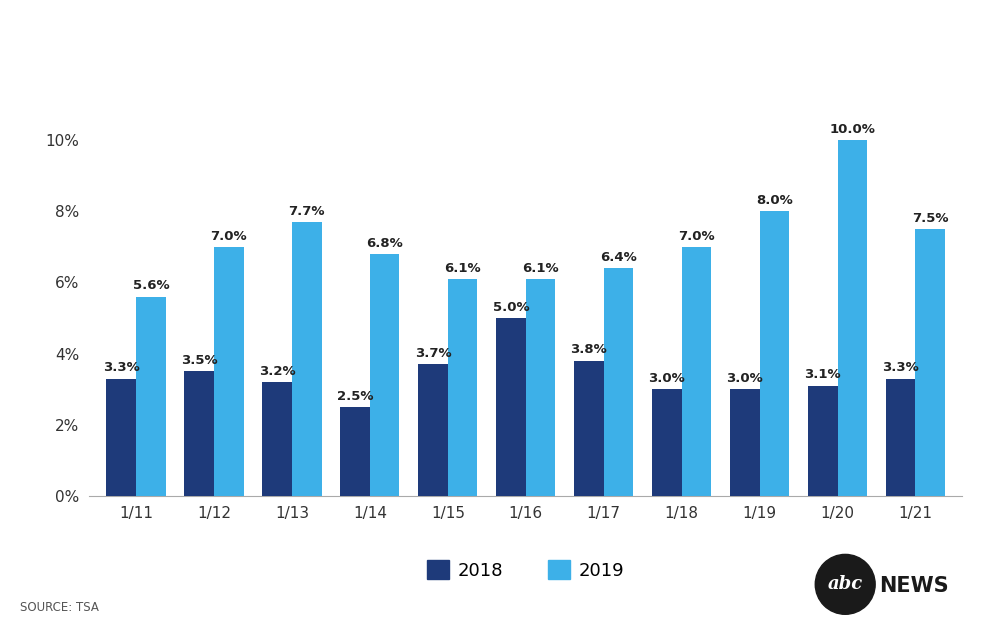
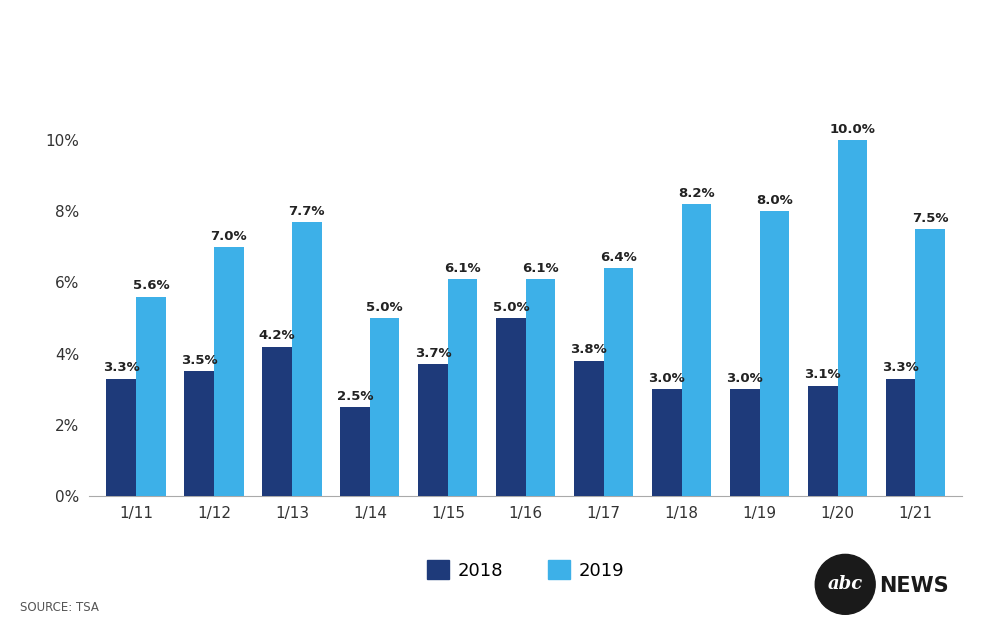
2018/1/13: 3.2% -> 4.2%
2019/1/14: 6.8% -> 5.0%
2019/1/18: 7.0% -> 8.2%
